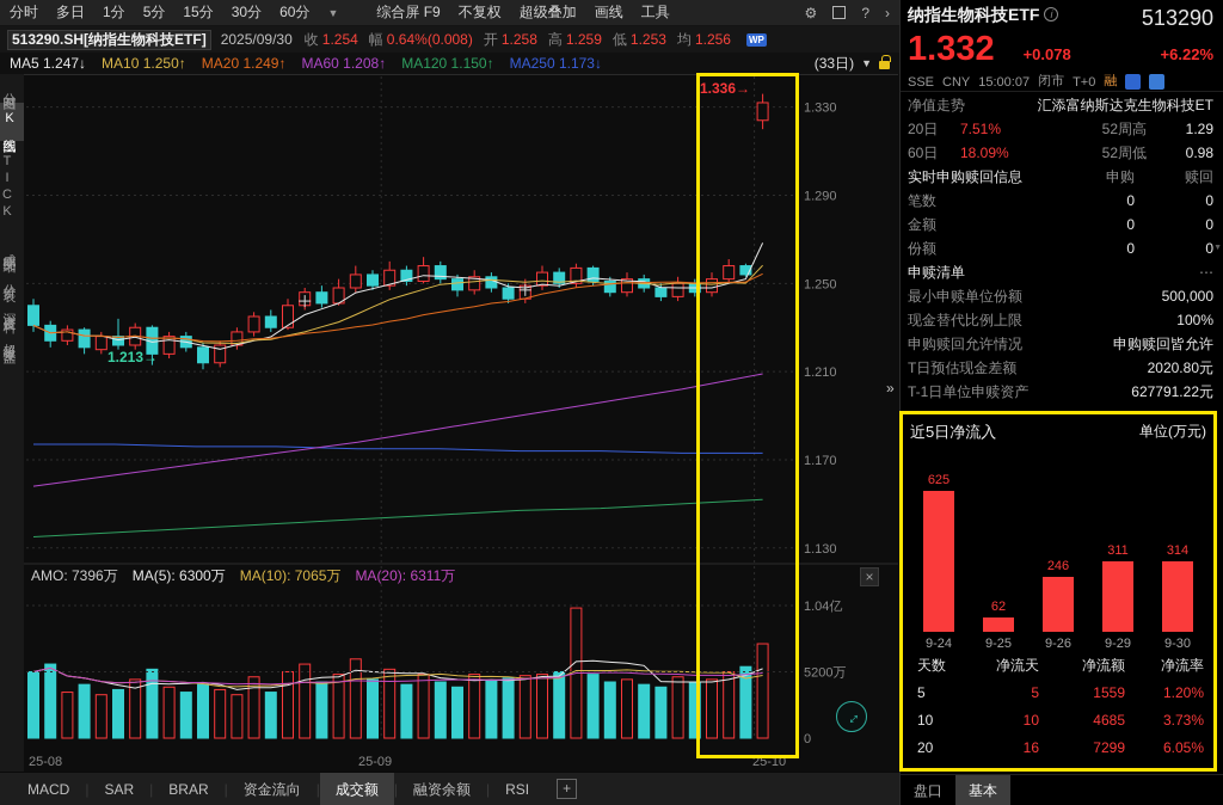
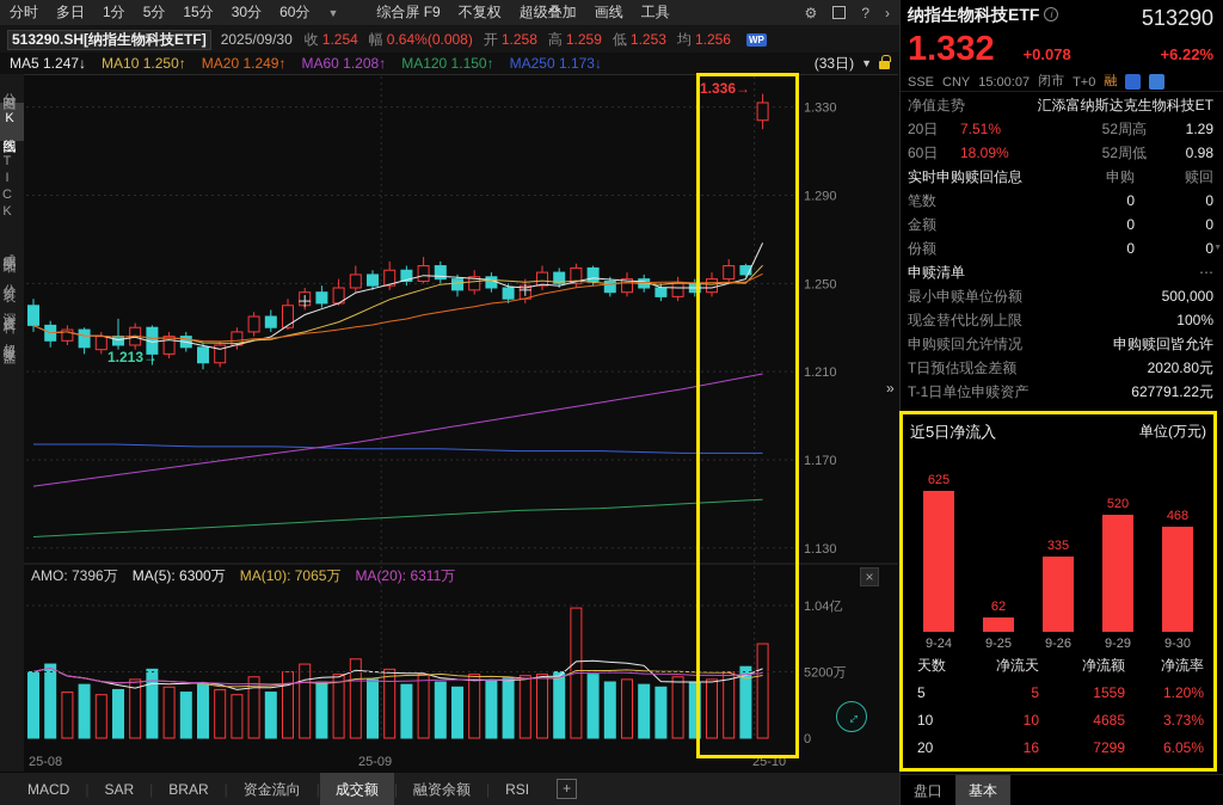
近5日净流入/9-26: 246 -> 335
近5日净流入/9-29: 311 -> 520
近5日净流入/9-30: 314 -> 468
